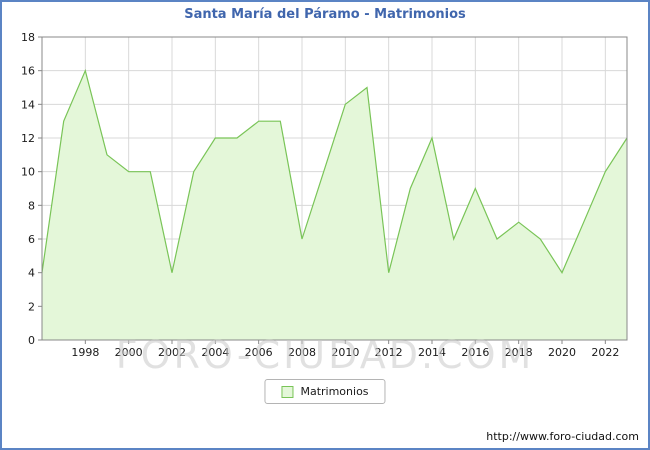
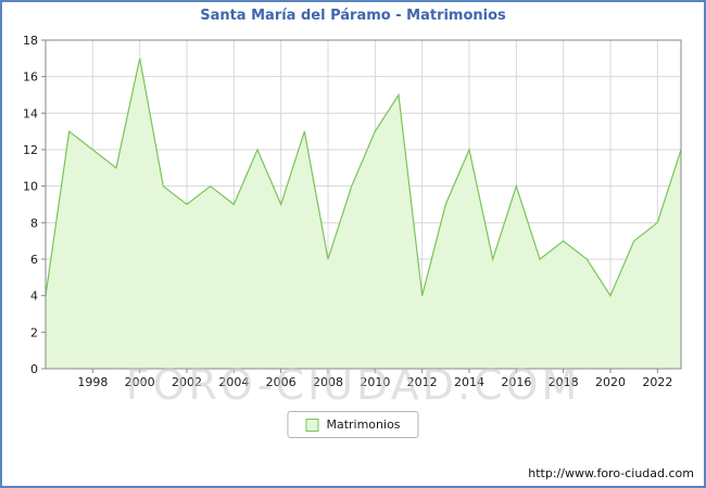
1998: 16 -> 12
2000: 10 -> 17
2002: 4 -> 9
2004: 12 -> 9
2006: 13 -> 9
2010: 14 -> 13
2016: 9 -> 10
2022: 10 -> 8
